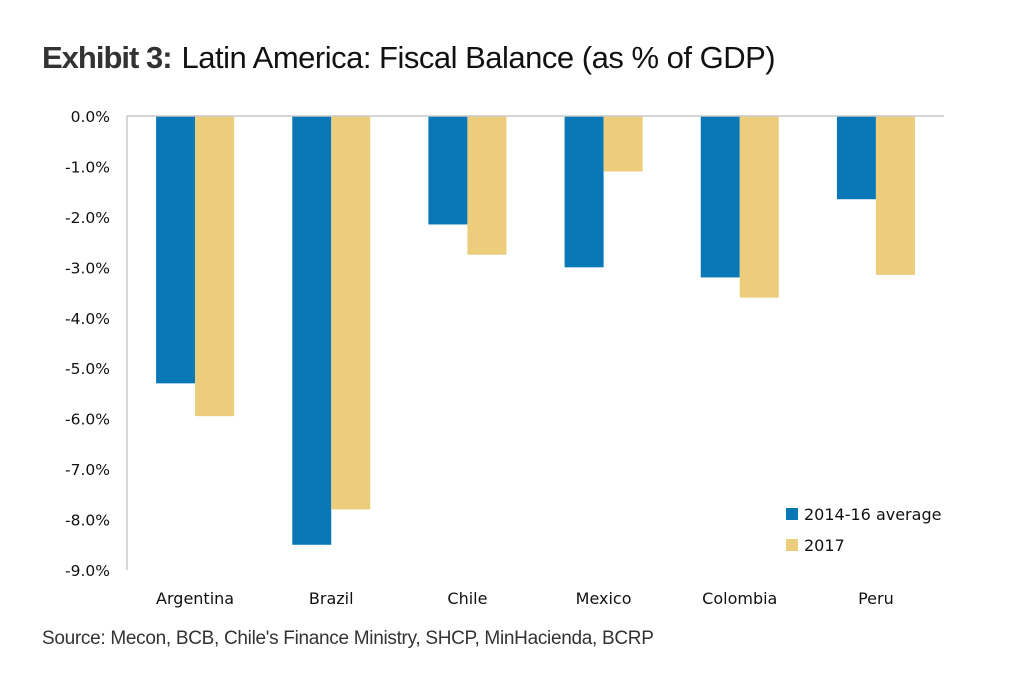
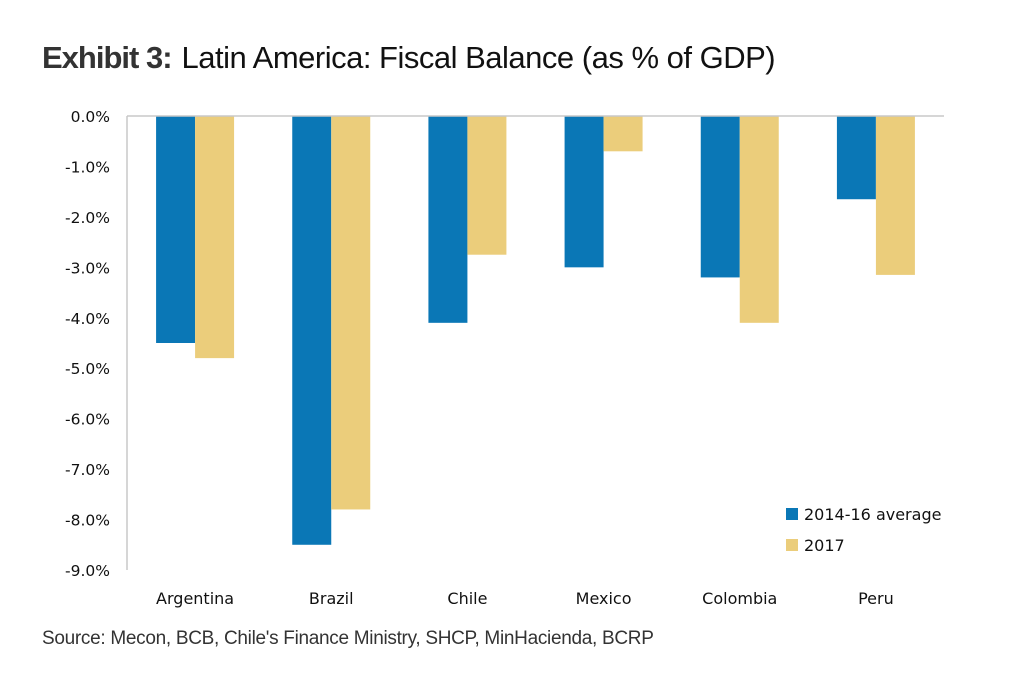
2014-16 average/Argentina: -5.3% -> -4.5%
2017/Argentina: -6.0% -> -4.8%
2014-16 average/Chile: -2.1% -> -4.1%
2017/Mexico: -1.1% -> -0.7%
2017/Colombia: -3.6% -> -4.1%
